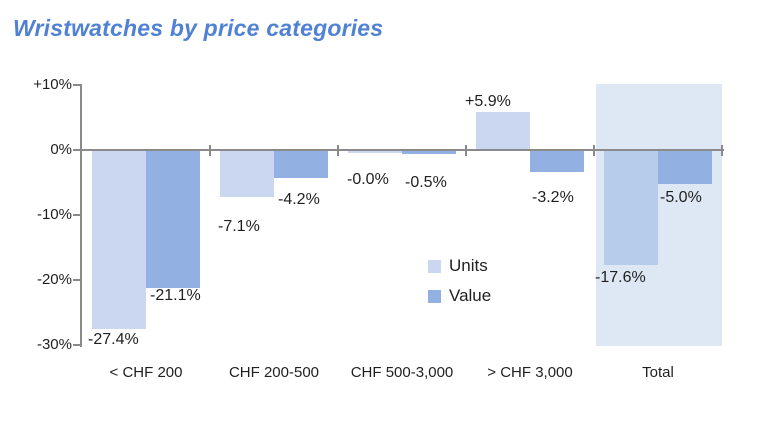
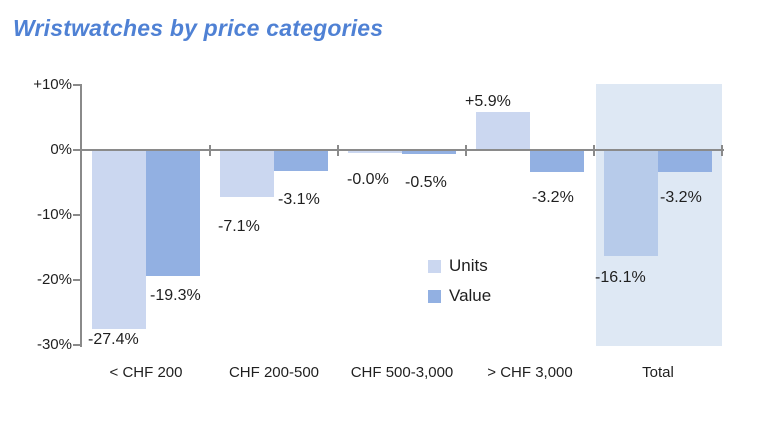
Value/< CHF 200: -21.1% -> -19.3%
Value/CHF 200-500: -4.2% -> -3.1%
Units/Total: -17.6% -> -16.1%
Value/Total: -5.0% -> -3.2%
